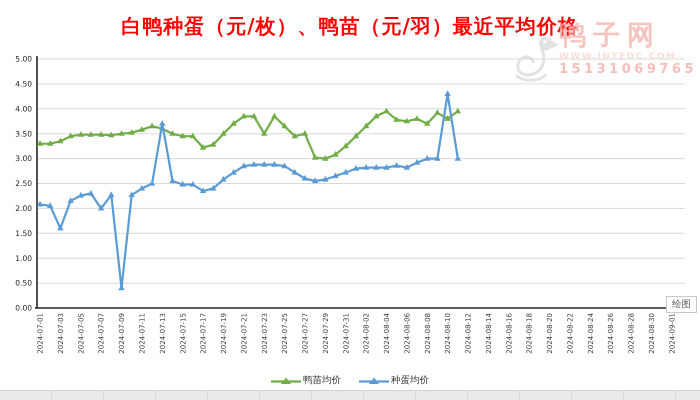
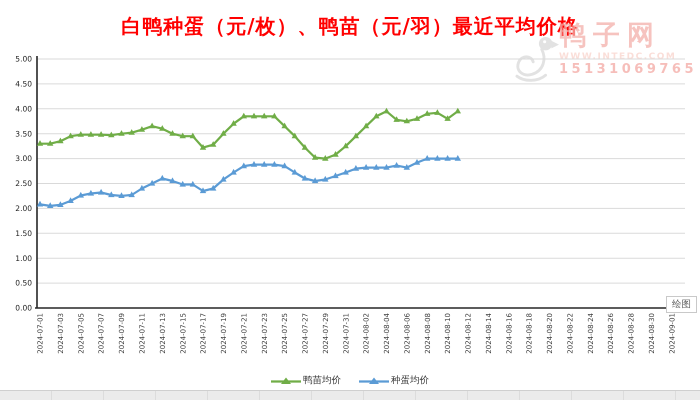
种蛋均价/2024-07-03: 1.6 -> 2.1
种蛋均价/2024-07-07: 2.0 -> 2.3
种蛋均价/2024-07-09: 0.4 -> 2.2
种蛋均价/2024-07-13: 3.7 -> 2.6
鸭苗均价/2024-07-23: 3.5 -> 3.9
鸭苗均价/2024-07-27: 3.5 -> 3.2
鸭苗均价/2024-08-08: 3.7 -> 3.9
种蛋均价/2024-08-10: 4.3 -> 3.0
